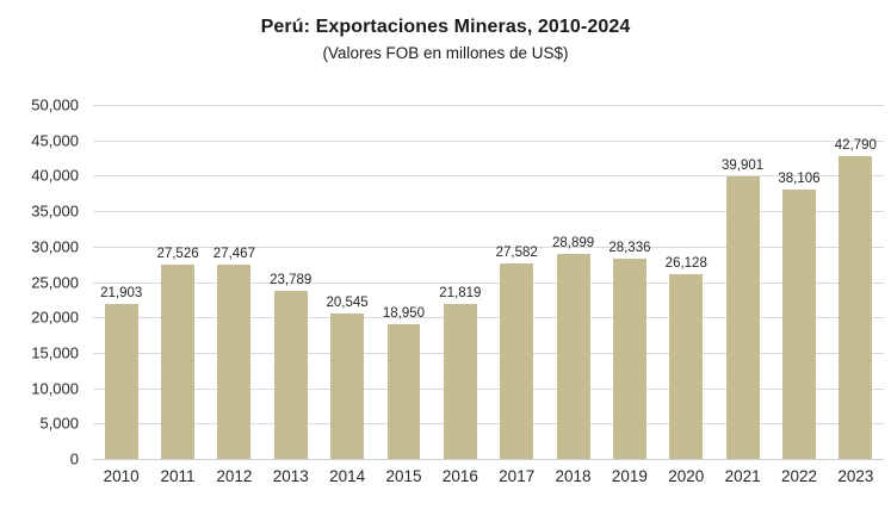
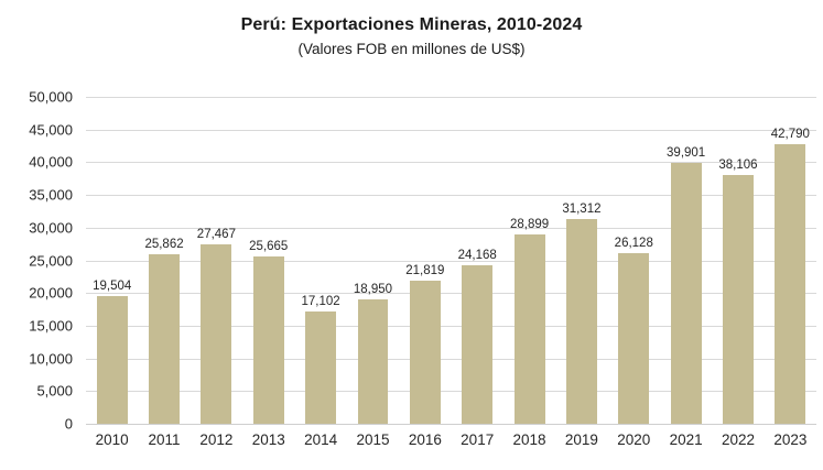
2010: 21,903 -> 19,504
2011: 27,526 -> 25,862
2013: 23,789 -> 25,665
2014: 20,545 -> 17,102
2017: 27,582 -> 24,168
2019: 28,336 -> 31,312
